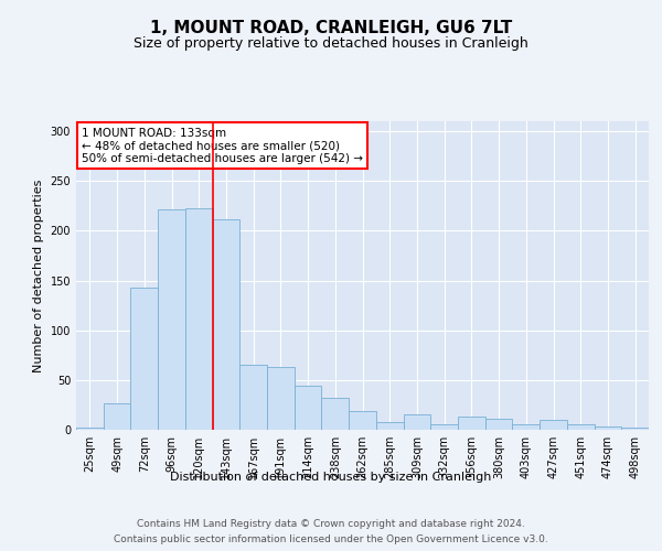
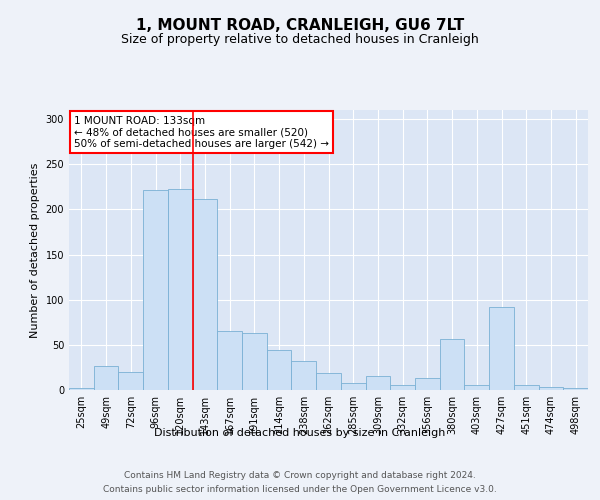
72sqm: 143 -> 20
380sqm: 11 -> 56
427sqm: 10 -> 92
